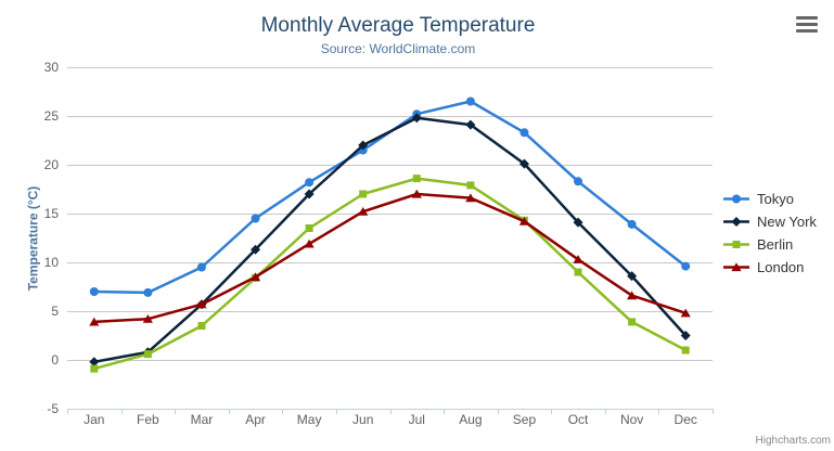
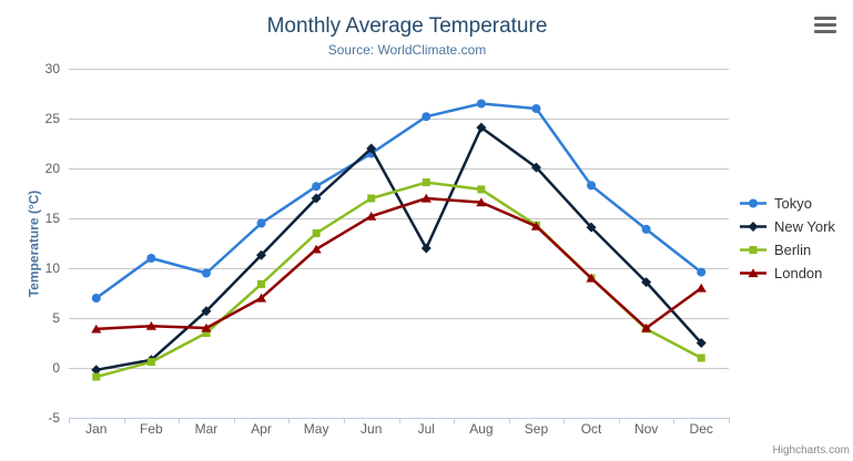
Tokyo/Feb: 7 -> 11
London/Mar: 6 -> 4
London/Apr: 8 -> 7
New York/Jul: 25 -> 12
Tokyo/Sep: 23 -> 26
London/Oct: 10 -> 9
London/Nov: 7 -> 4
London/Dec: 5 -> 8
